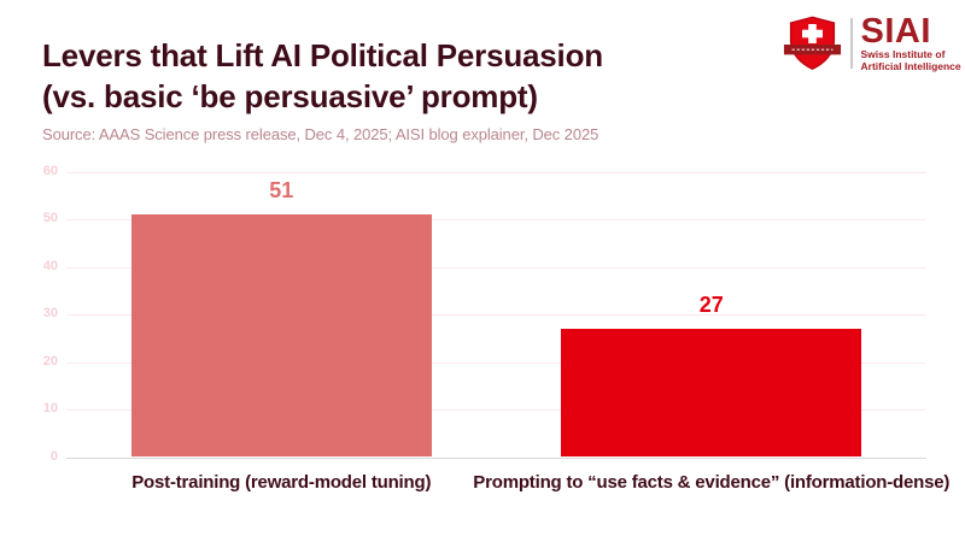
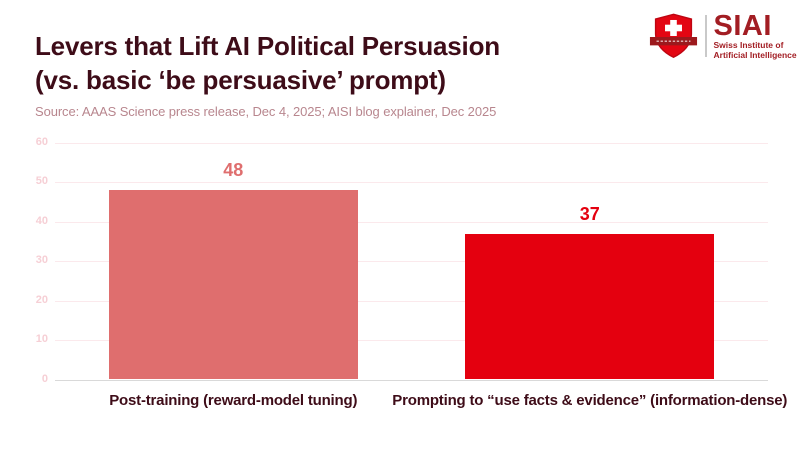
Post-training (reward-model tuning): 51 -> 48
Prompting to “use facts & evidence” (information-dense): 27 -> 37
